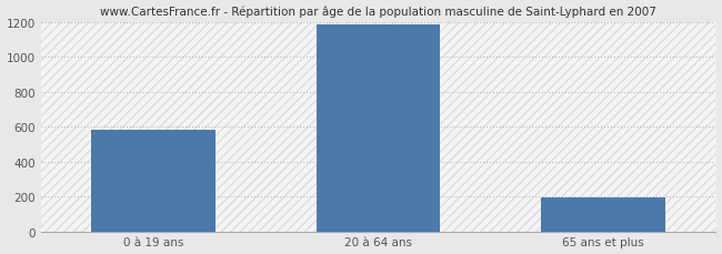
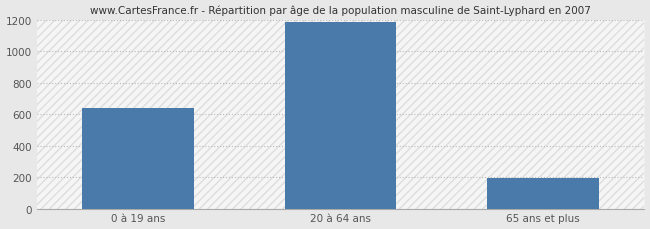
0 à 19 ans: 580 -> 640
